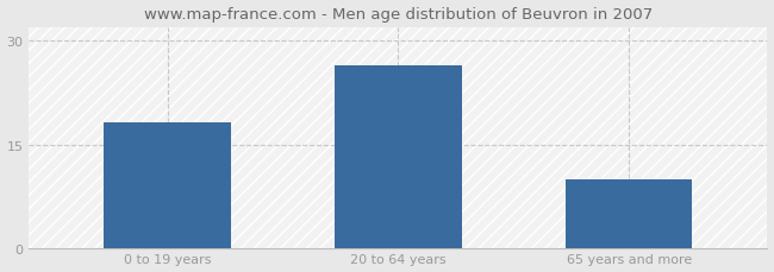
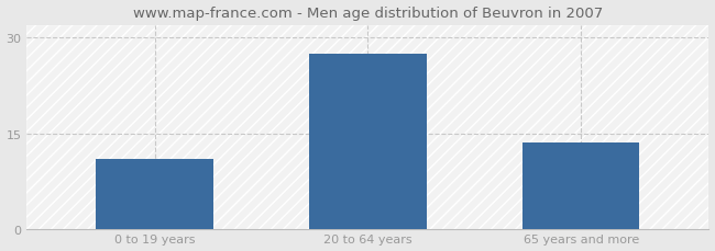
0 to 19 years: 18.2 -> 11.0
20 to 64 years: 26.4 -> 27.5
65 years and more: 10.0 -> 13.5
